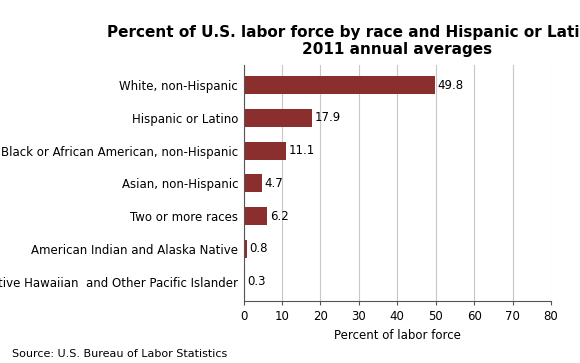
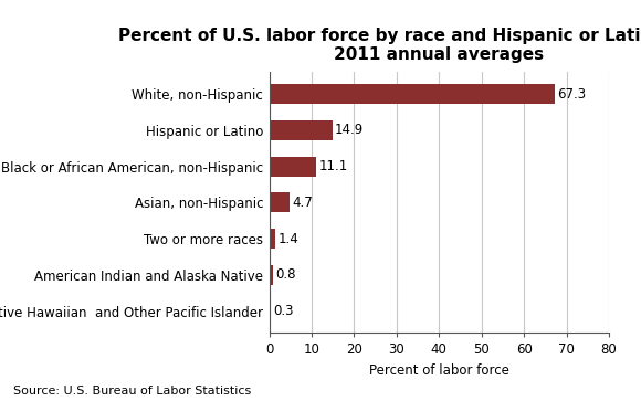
White, non-Hispanic: 49.8 -> 67.3
Hispanic or Latino: 17.9 -> 14.9
Two or more races: 6.2 -> 1.4
